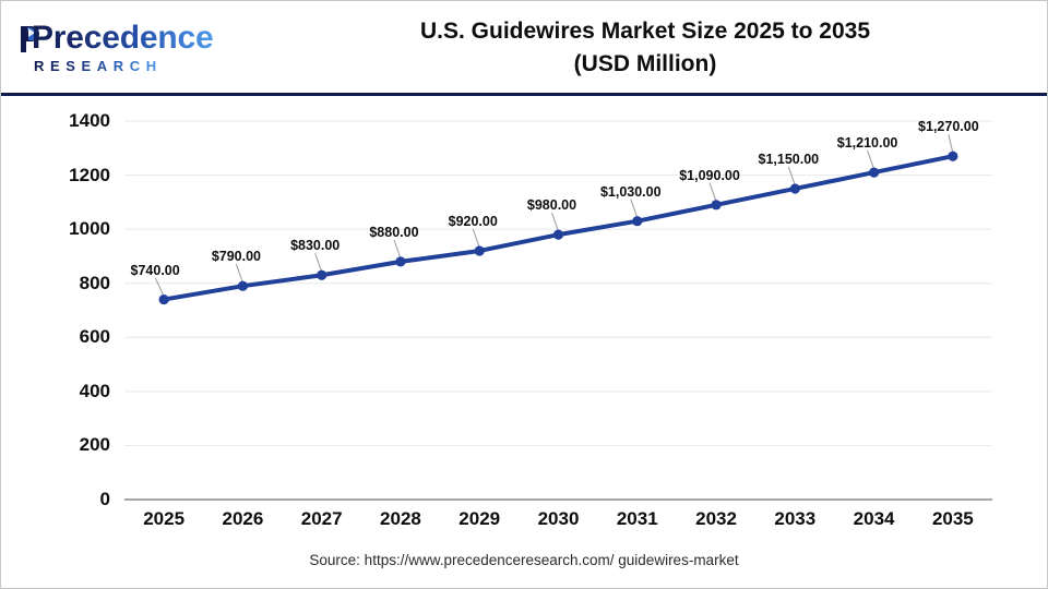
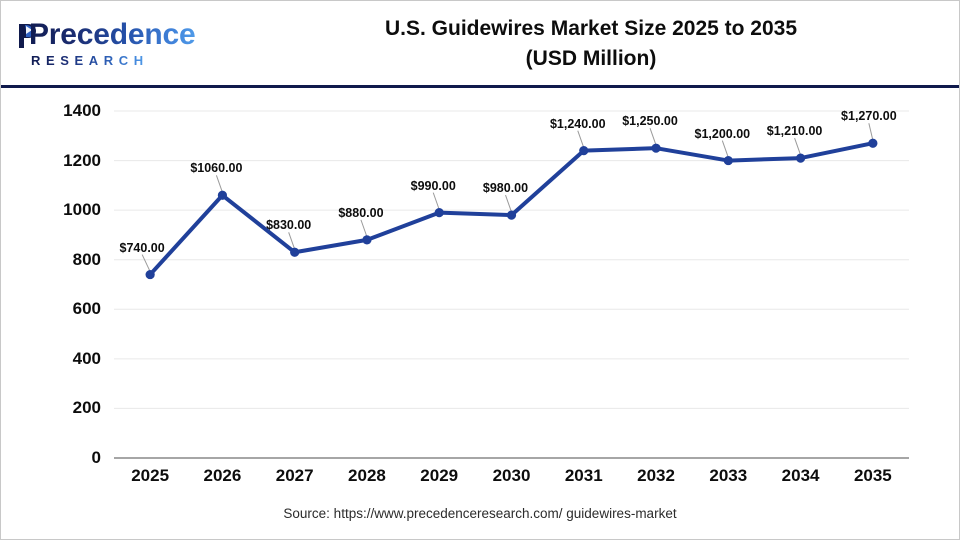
2026: $790.00 -> $1060.00
2029: $920.00 -> $990.00
2031: $1,030.00 -> $1,240.00
2032: $1,090.00 -> $1,250.00
2033: $1,150.00 -> $1,200.00
